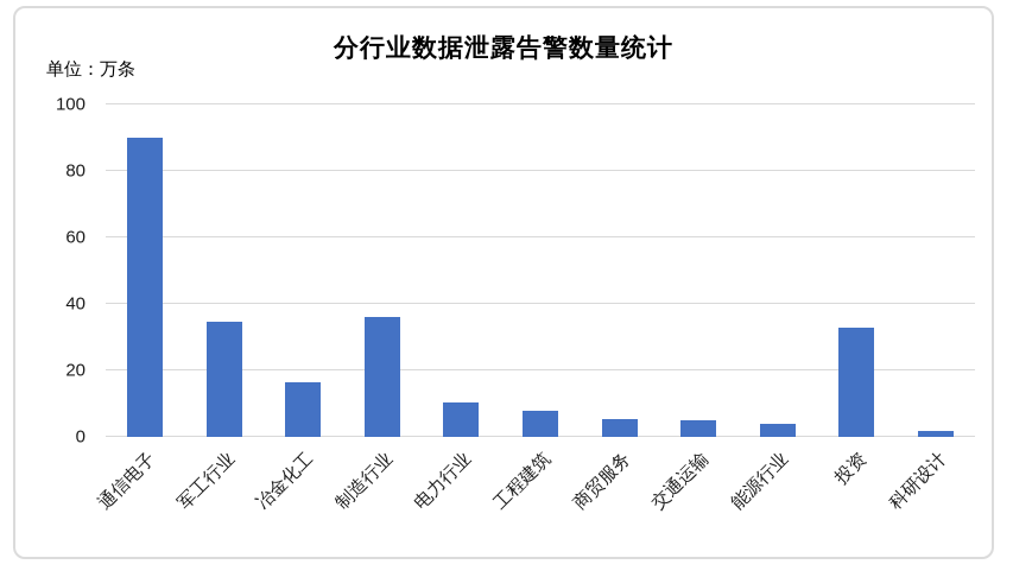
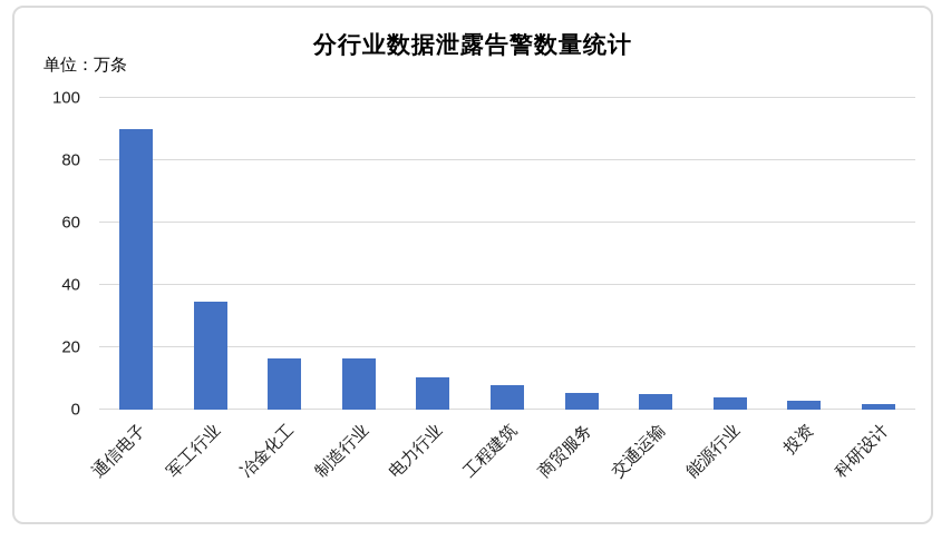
制造行业: 36 -> 16
投资: 33 -> 3
